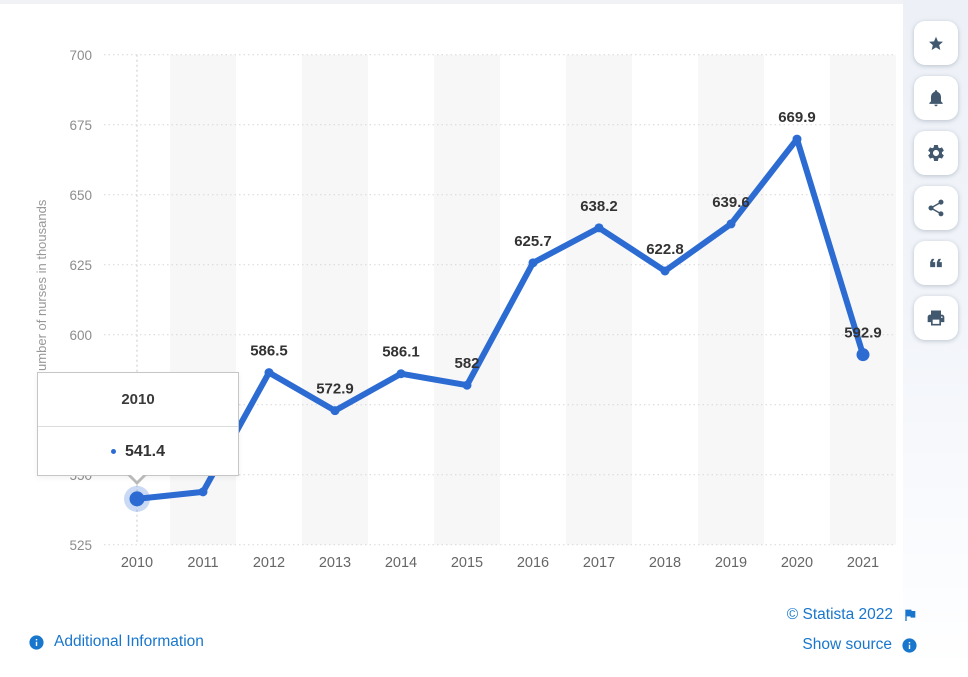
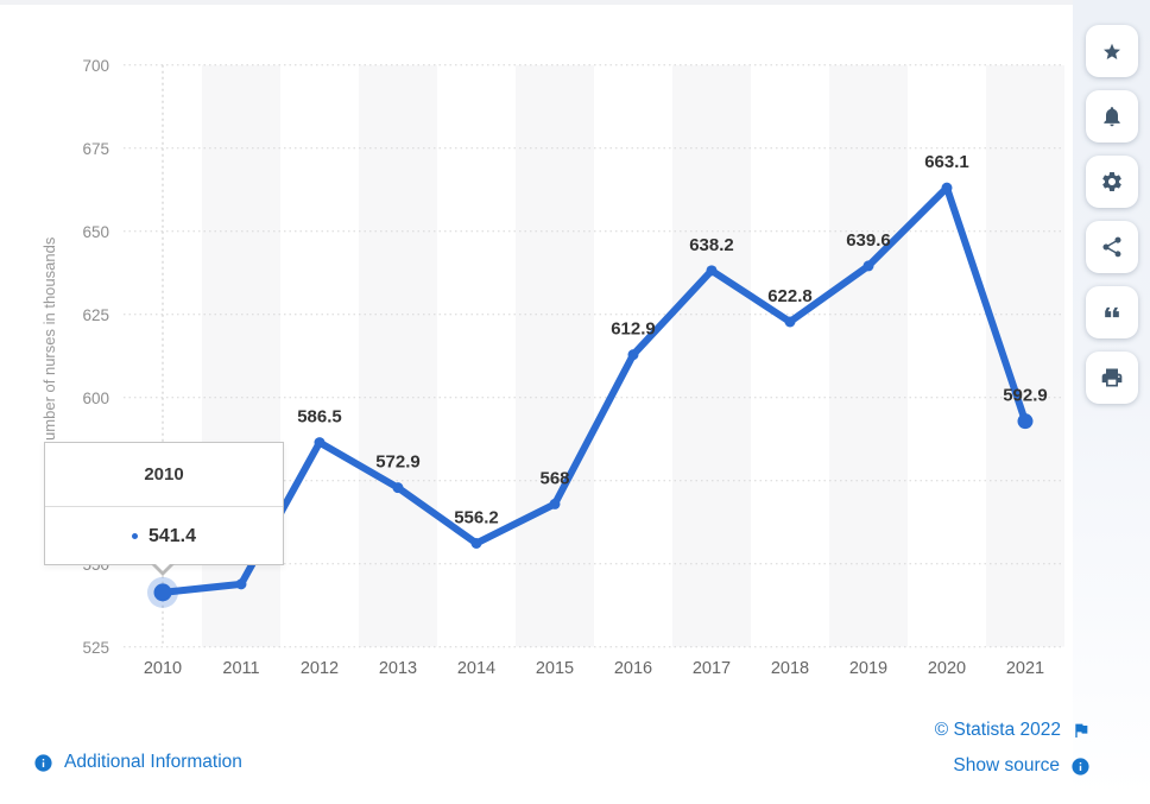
2014: 586.1 -> 556.2
2015: 582 -> 568
2016: 625.7 -> 612.9
2020: 669.9 -> 663.1
